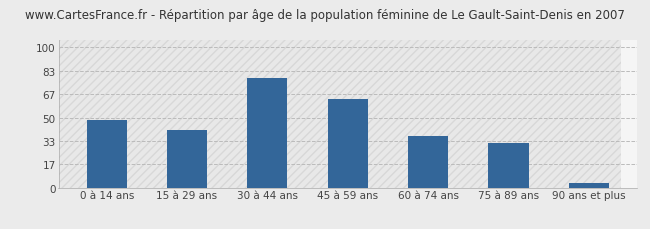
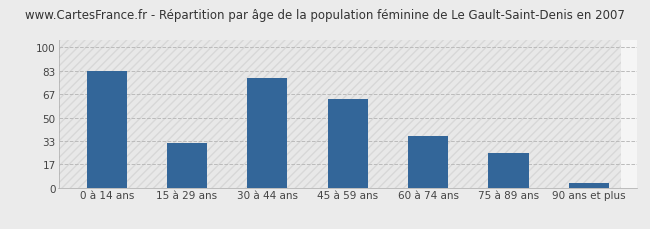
0 à 14 ans: 48 -> 83
15 à 29 ans: 41 -> 32
75 à 89 ans: 32 -> 25
